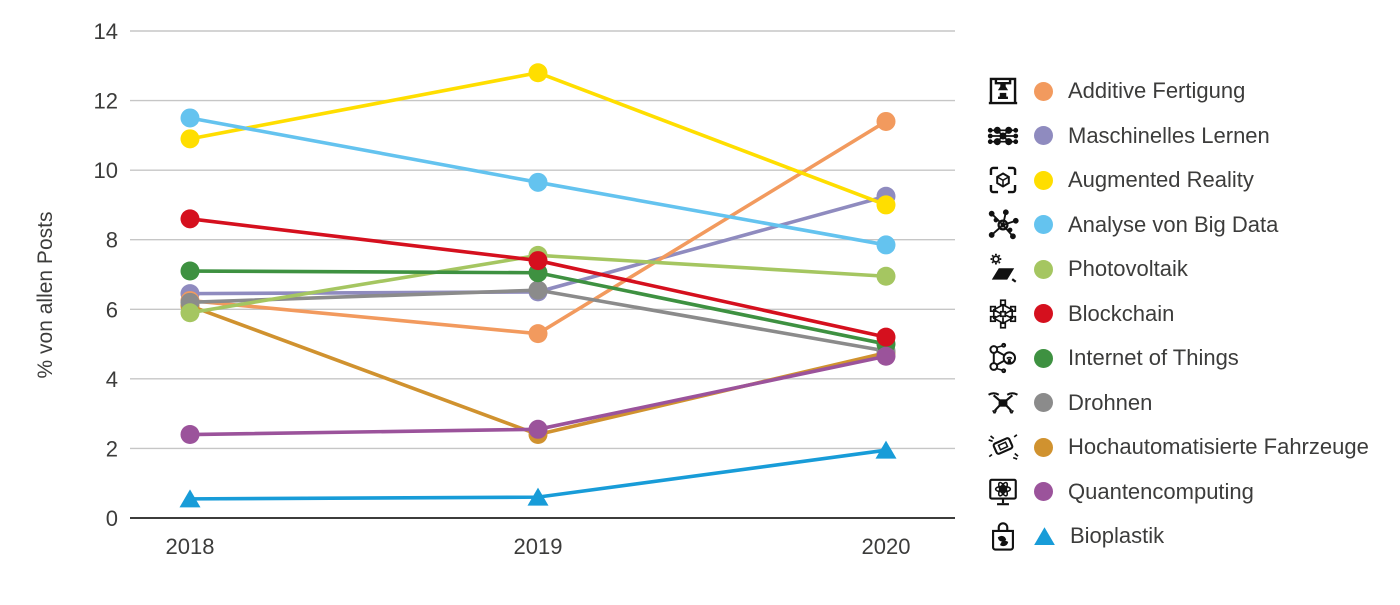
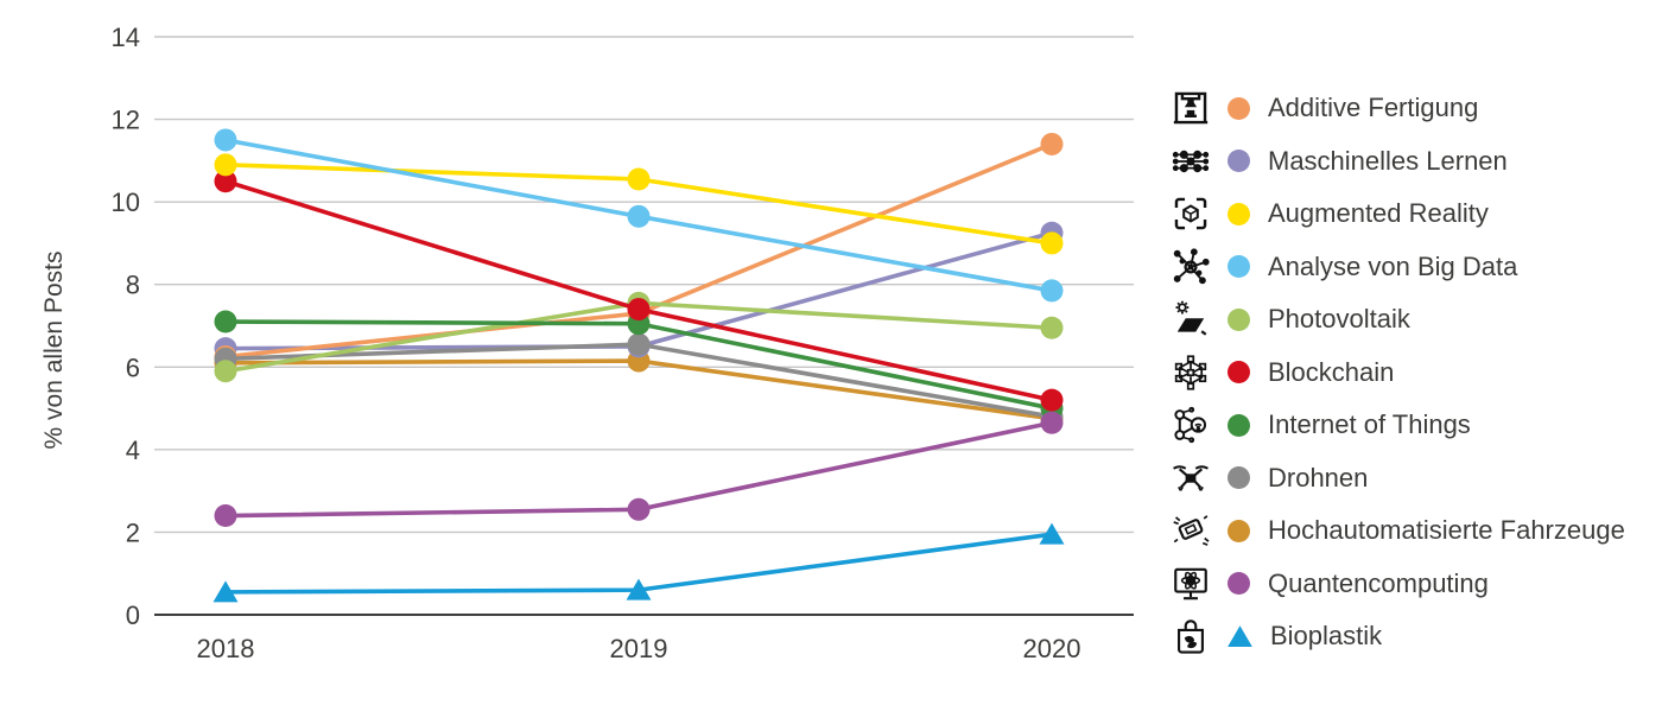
Blockchain/2018: 8.6 -> 10.5
Additive Fertigung/2019: 5.3 -> 7.3
Augmented Reality/2019: 12.8 -> 10.6
Hochautomatisierte Fahrzeuge/2019: 2.4 -> 6.2
